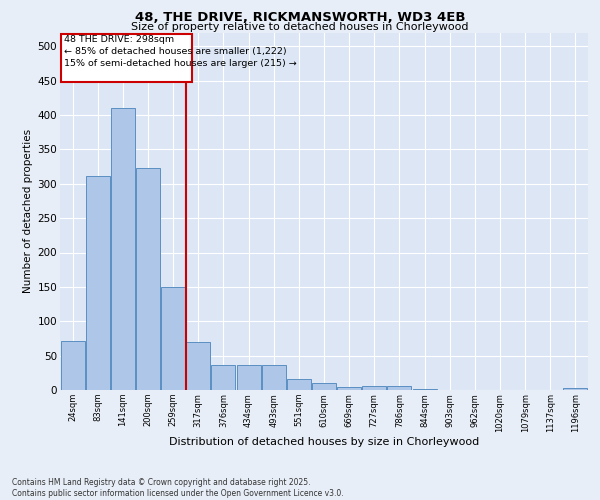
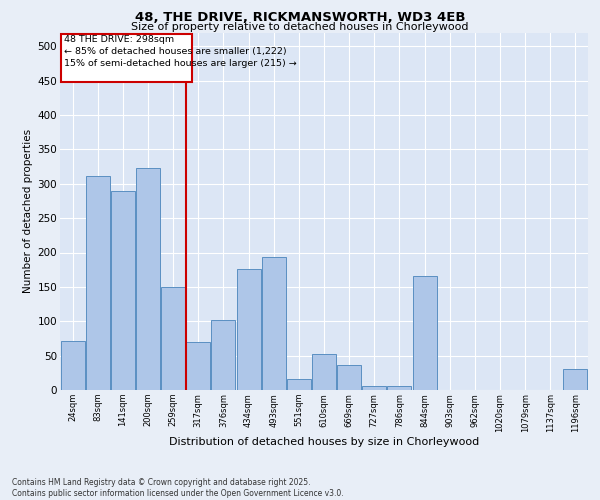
141sqm: 410 -> 290
376sqm: 37 -> 102
434sqm: 37 -> 176
493sqm: 36 -> 194
610sqm: 10 -> 52
669sqm: 4 -> 36
844sqm: 1 -> 166
1196sqm: 3 -> 30
